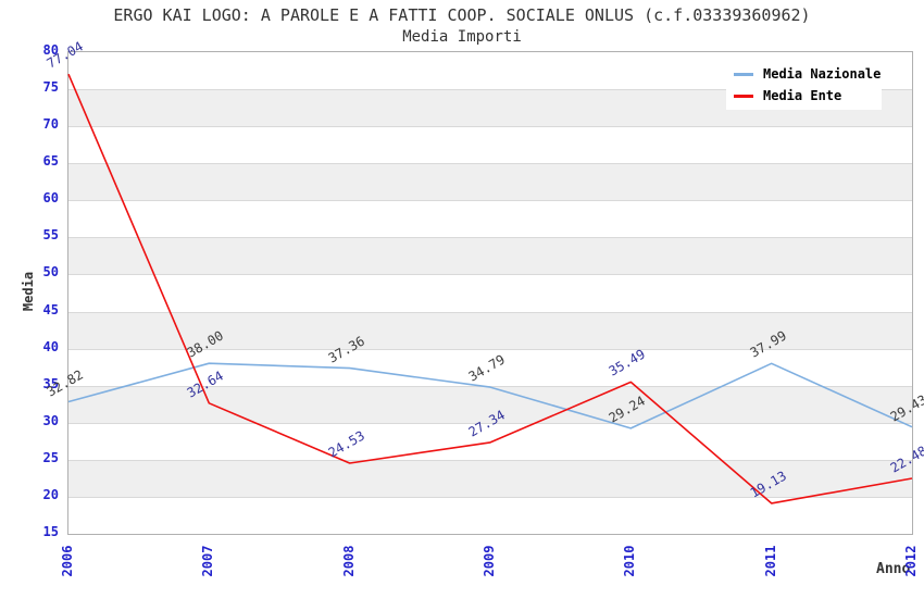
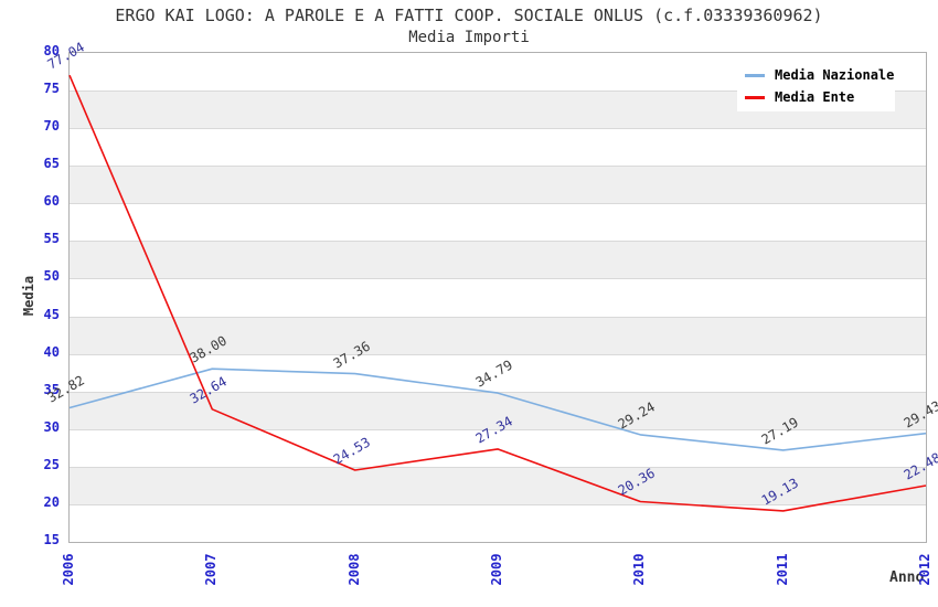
Media Ente/2010: 35.49 -> 20.36
Media Nazionale/2011: 37.99 -> 27.19
